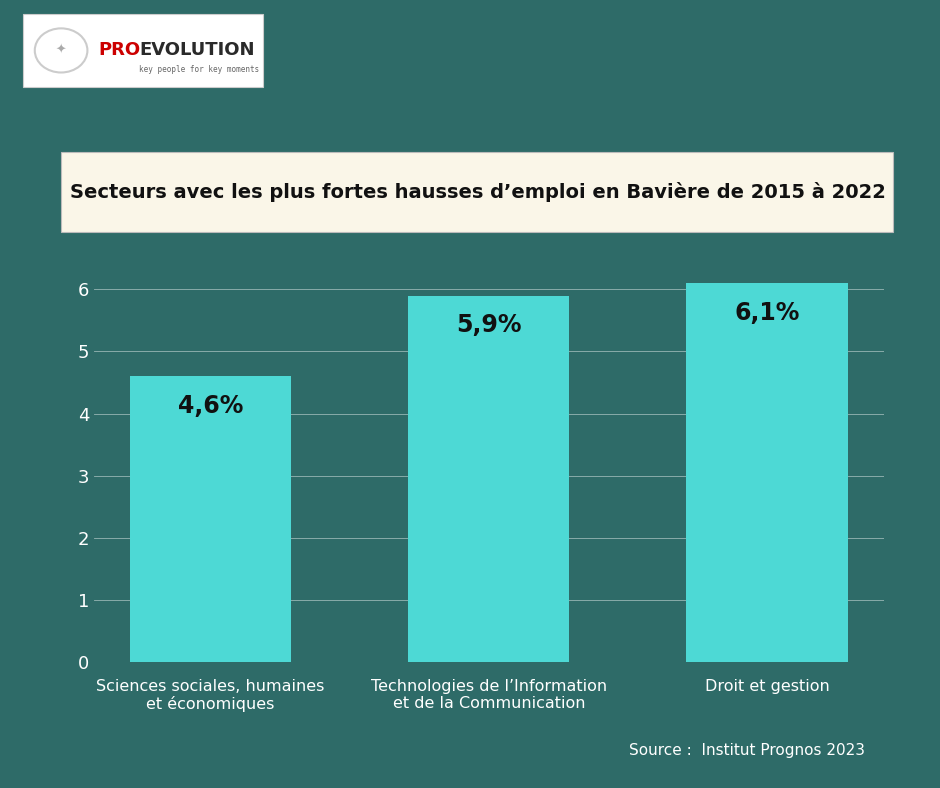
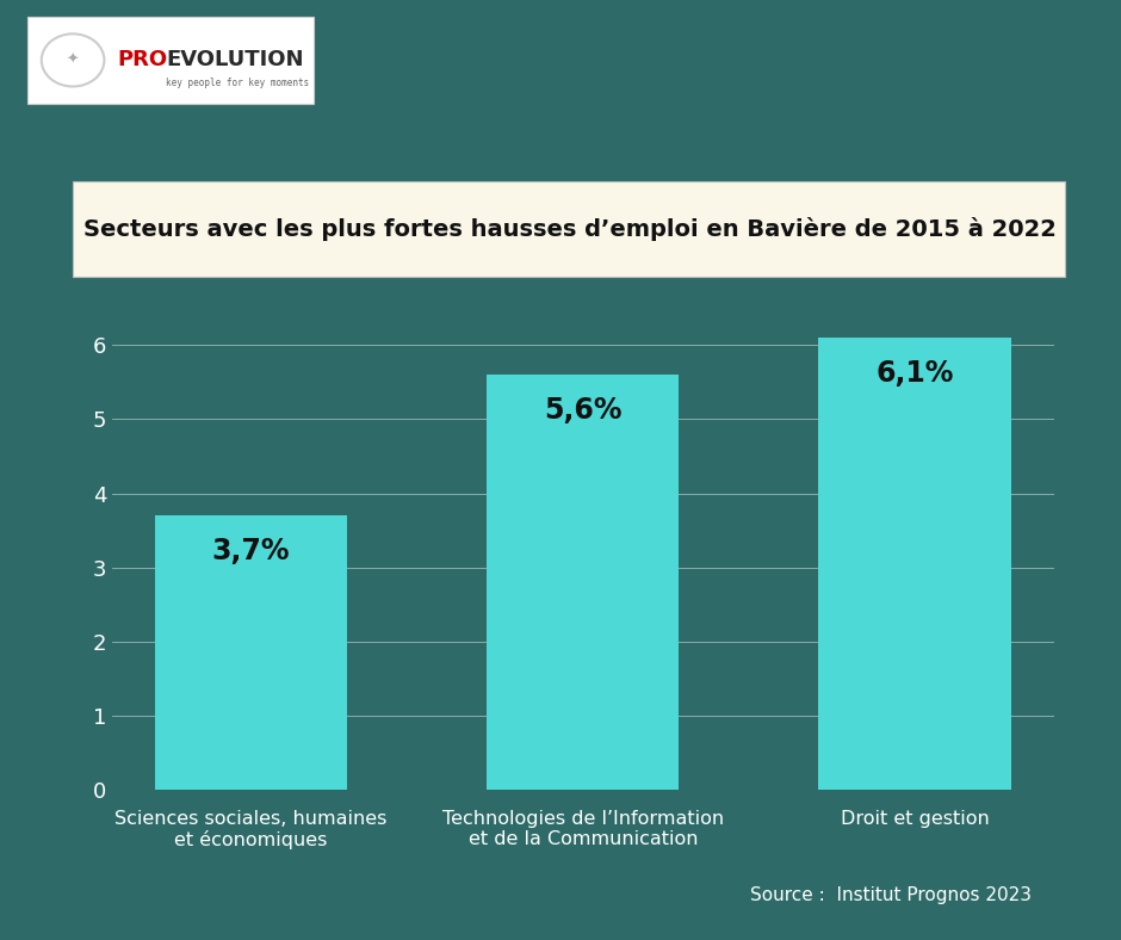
Sciences sociales, humaines et économiques: 4,6% -> 3,7%
Technologies de l’Information et de la Communication: 5,9% -> 5,6%
